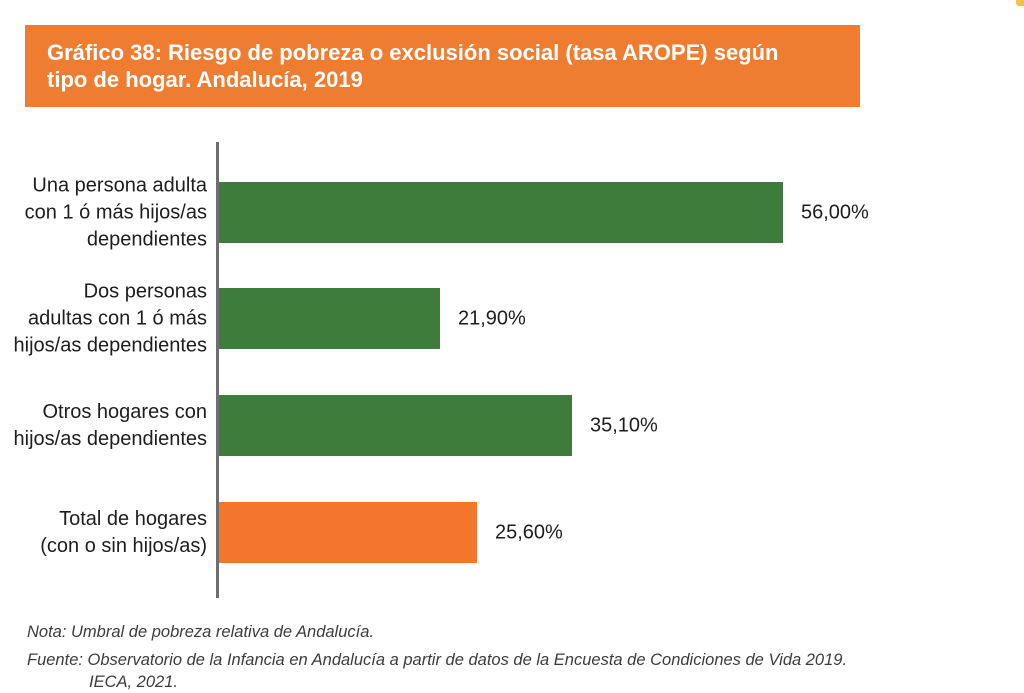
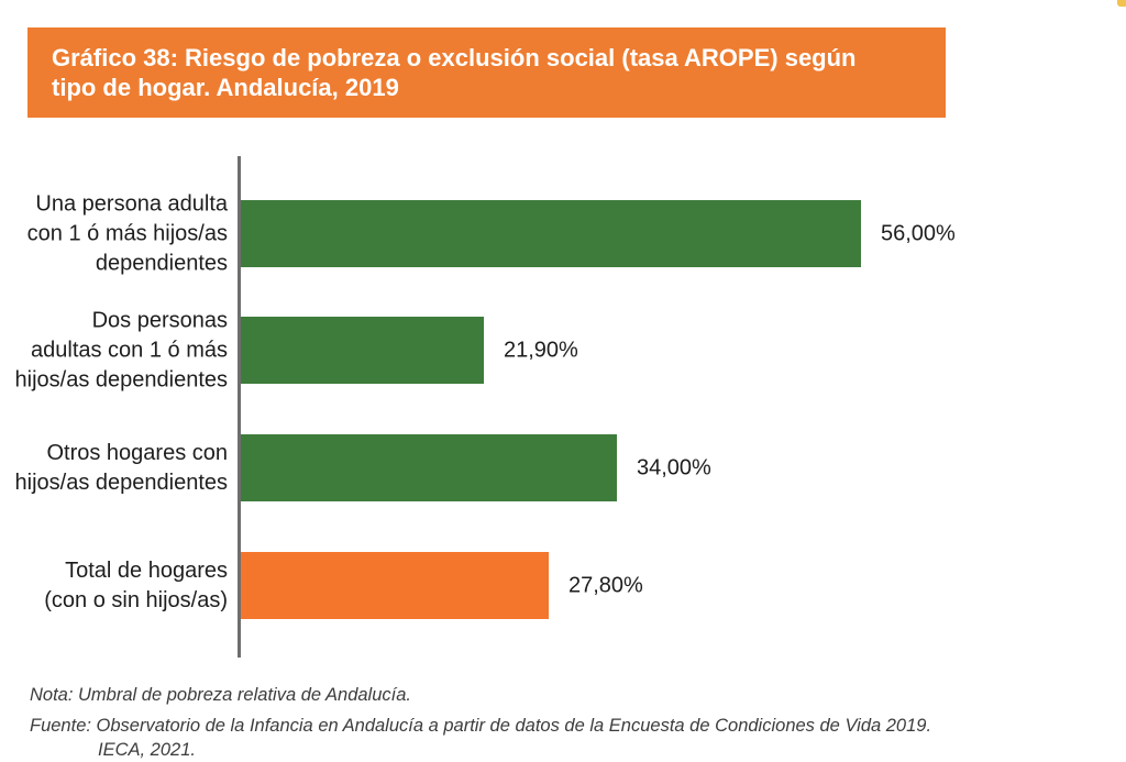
Otros hogares con hijos/as dependientes: 35,10% -> 34,00%
Total de hogares (con o sin hijos/as): 25,60% -> 27,80%
